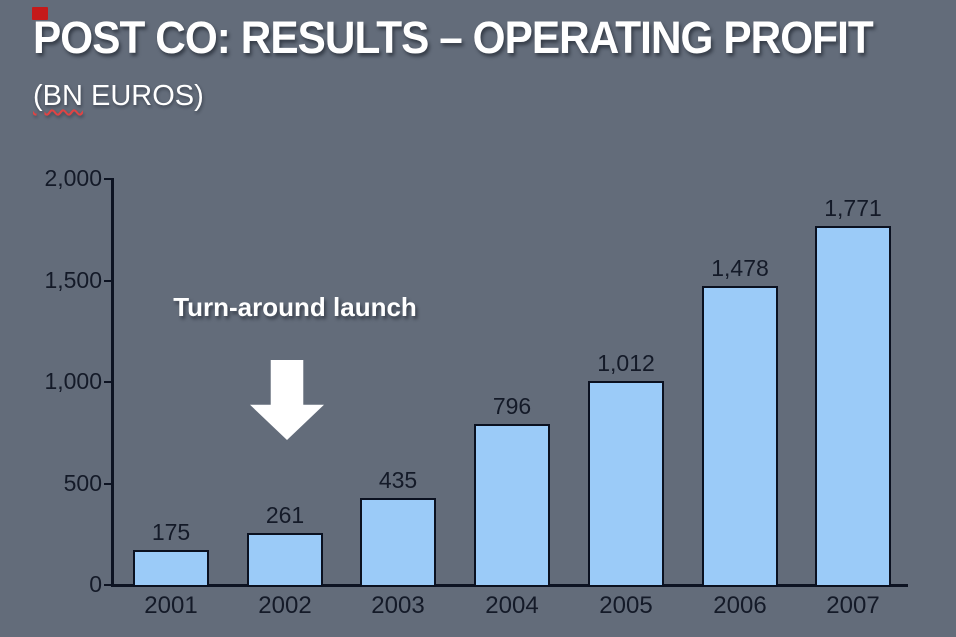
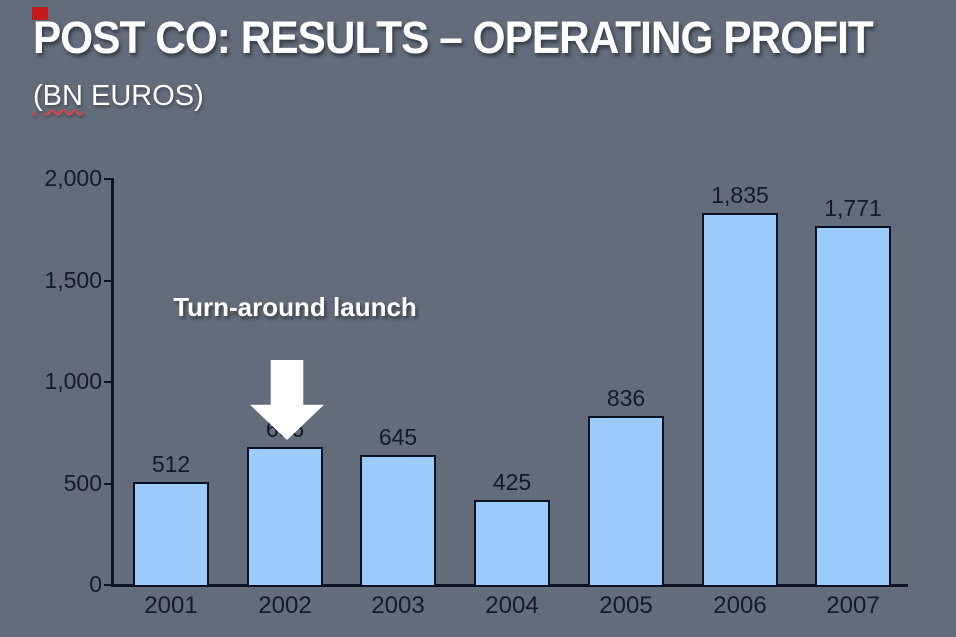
2001: 175 -> 512
2002: 261 -> 686
2003: 435 -> 645
2004: 796 -> 425
2005: 1,012 -> 836
2006: 1,478 -> 1,835
